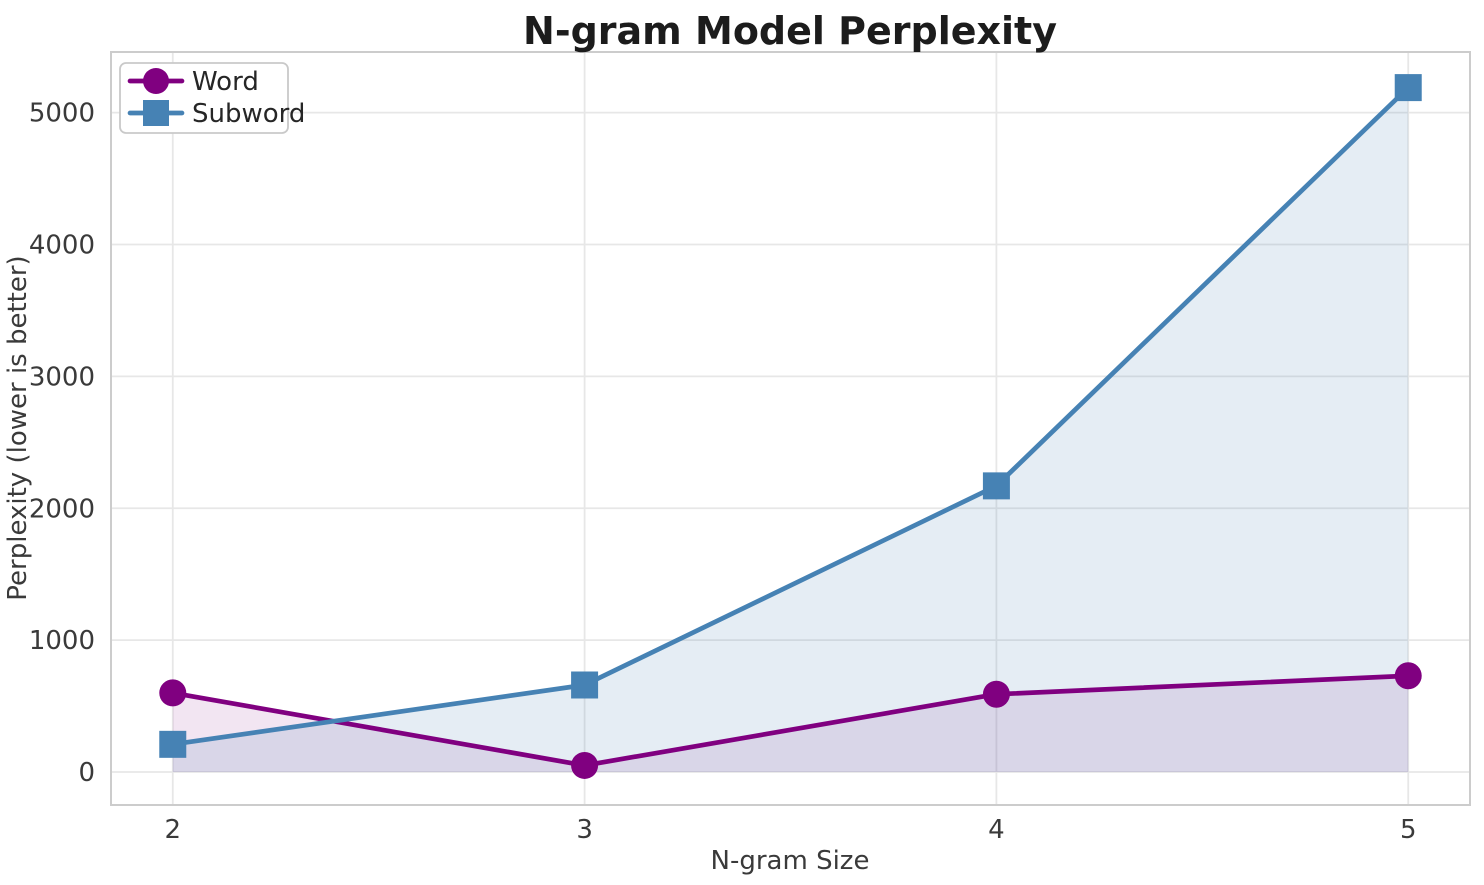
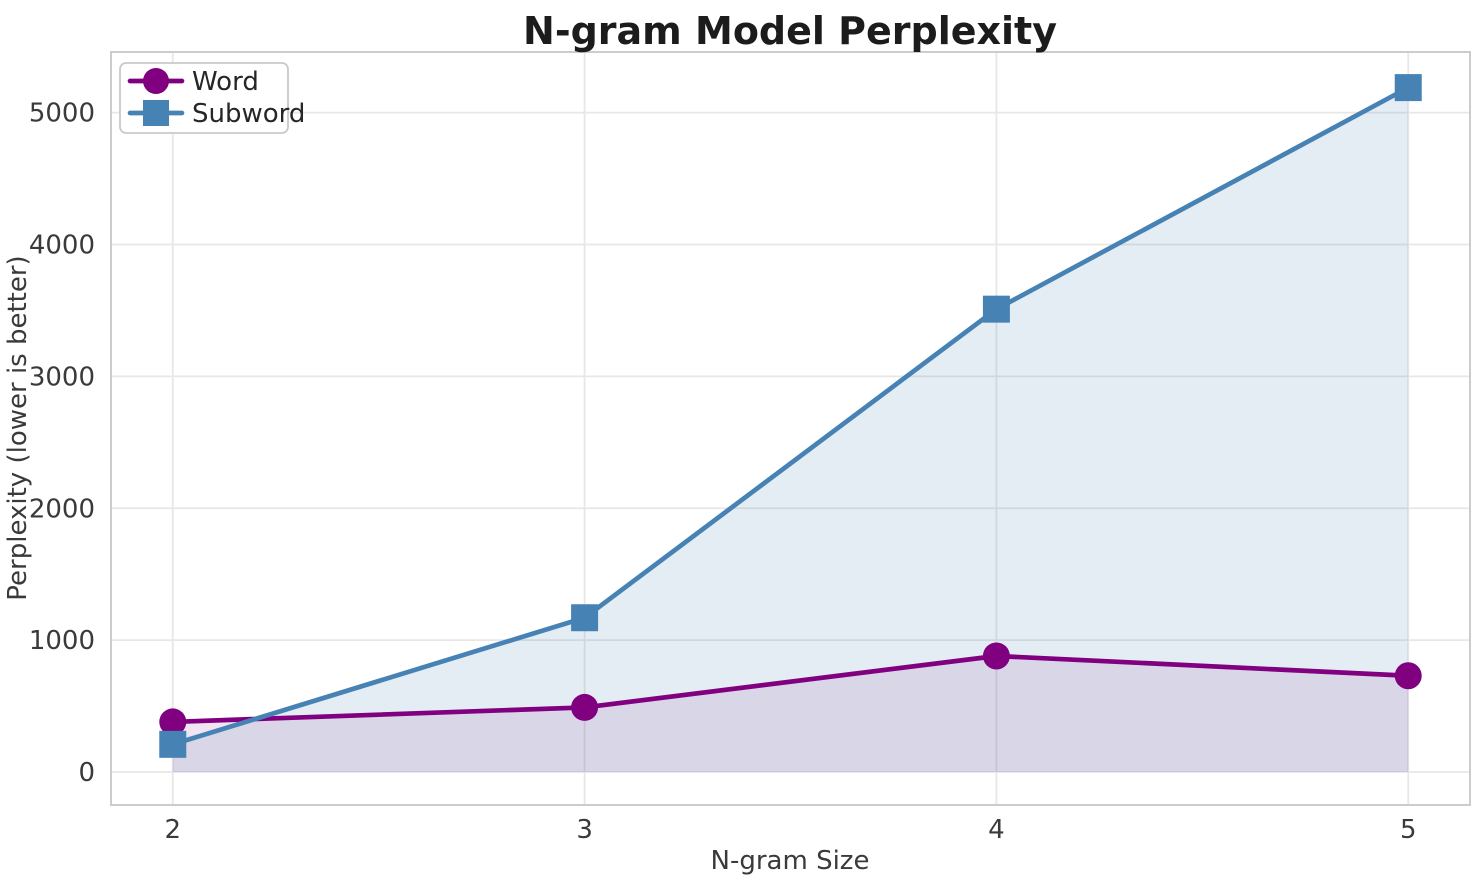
Word/2: 600 -> 380
Word/3: 50 -> 490
Subword/3: 660 -> 1170
Word/4: 590 -> 880
Subword/4: 2170 -> 3510
